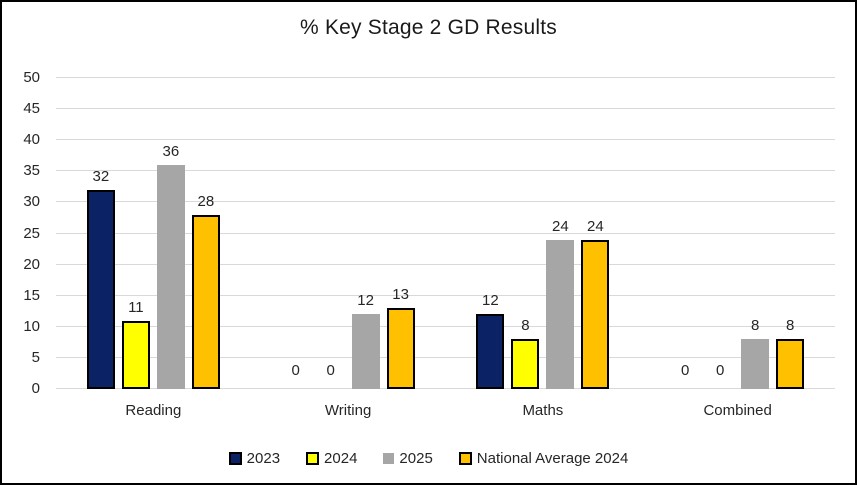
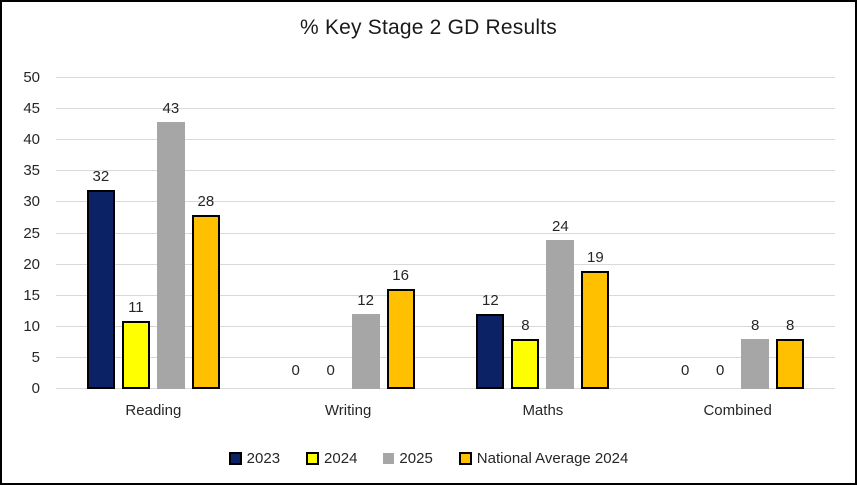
2025/Reading: 36 -> 43
National Average 2024/Writing: 13 -> 16
National Average 2024/Maths: 24 -> 19
